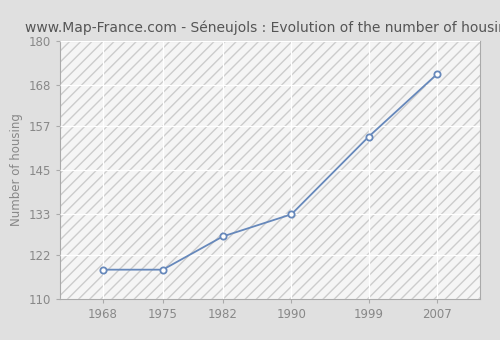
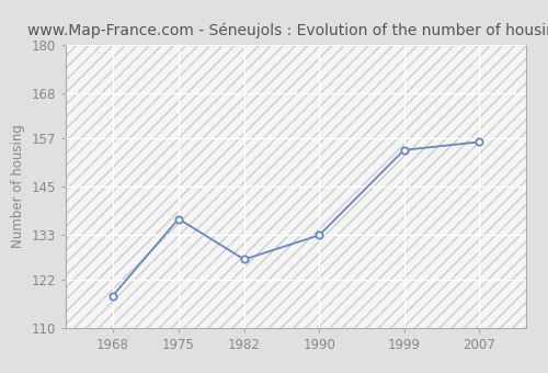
1975: 118 -> 137
2007: 171 -> 156
